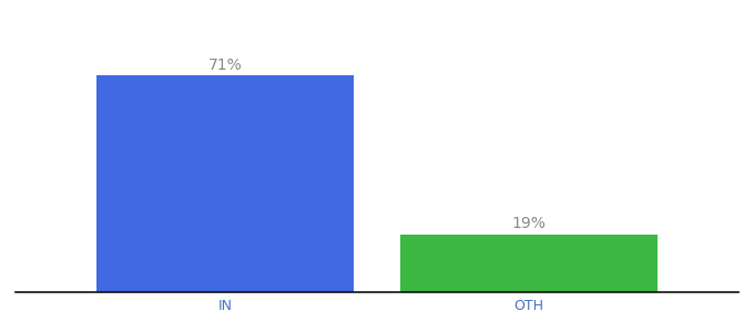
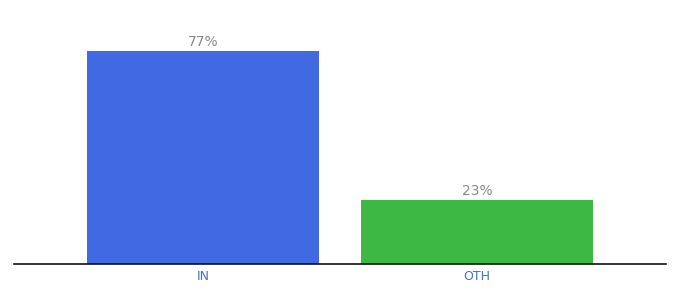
IN: 71% -> 77%
OTH: 19% -> 23%
